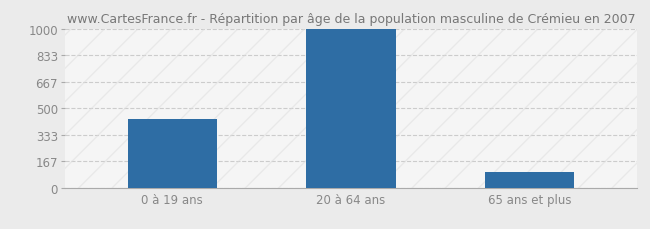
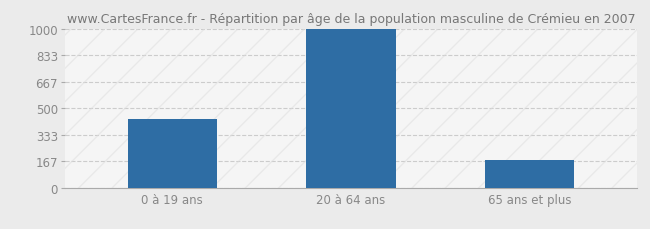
65 ans et plus: 100 -> 180
